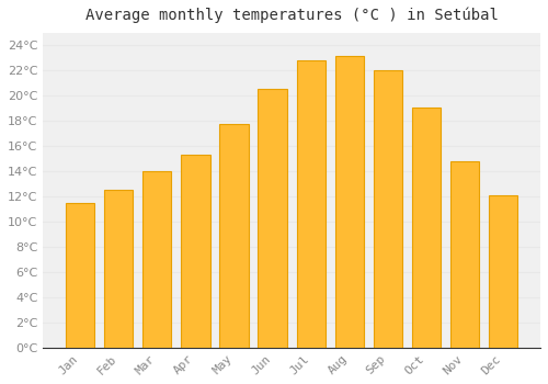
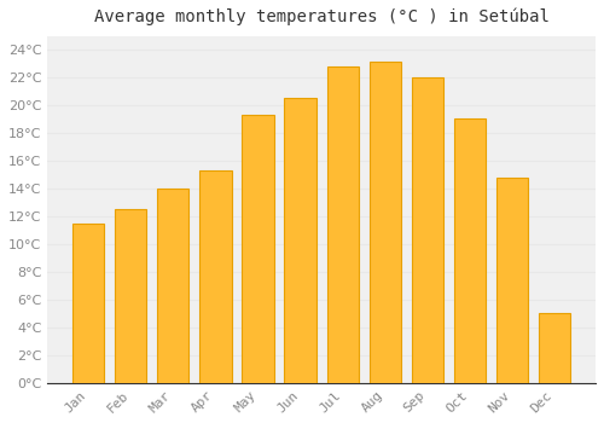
May: 17.7°C -> 19.3°C
Dec: 12.1°C -> 5.0°C
